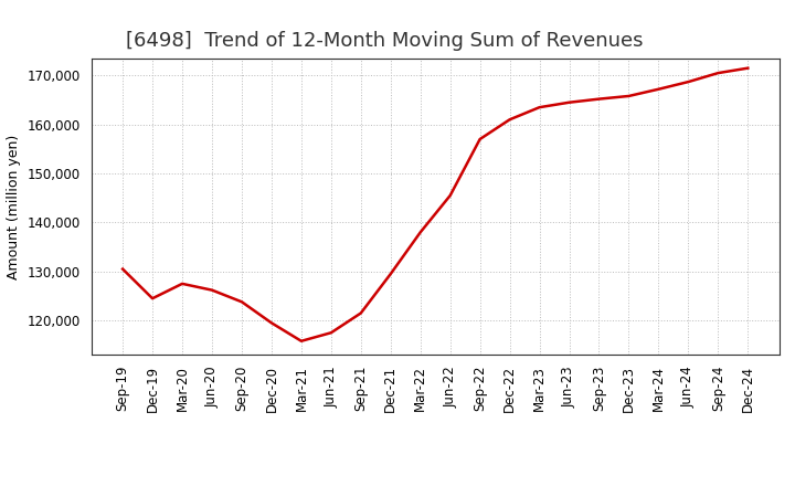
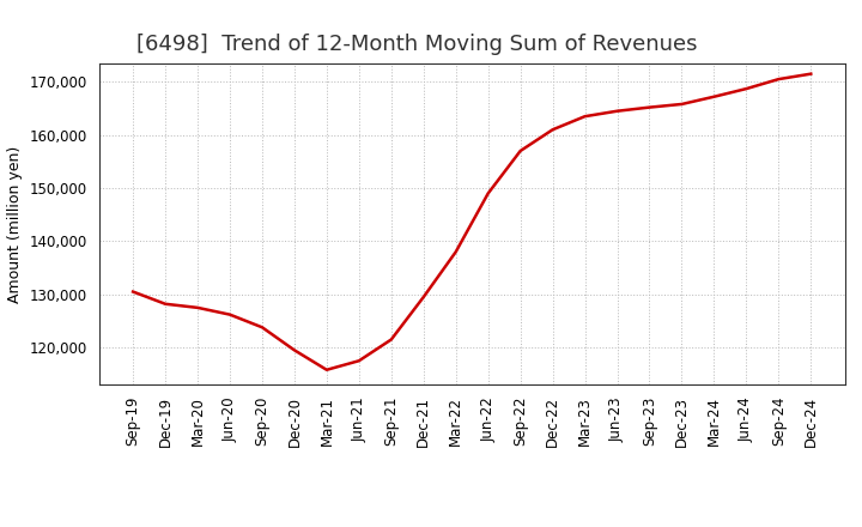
Dec-19: 124,500 -> 128,200
Jun-22: 145,500 -> 149,000
